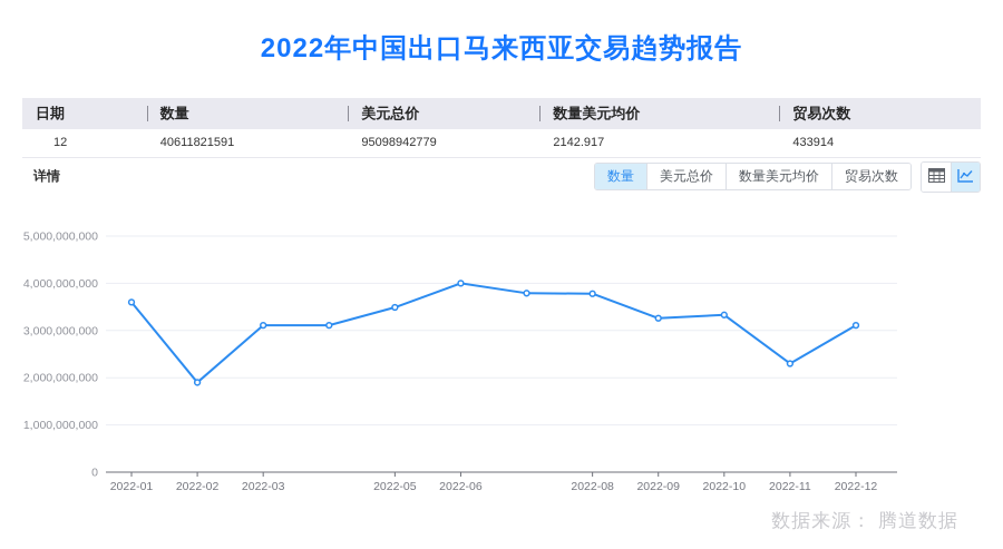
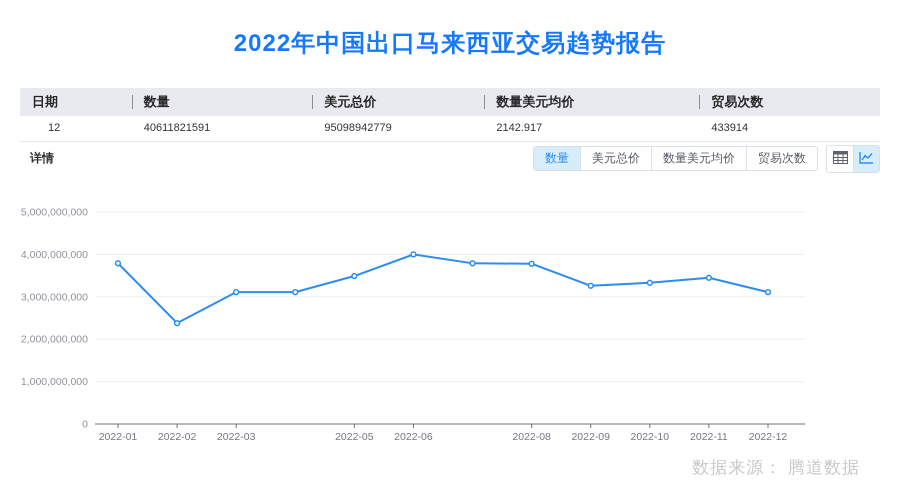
2022-01: 3600000000 -> 3800000000
2022-02: 1900000000 -> 2400000000
2022-11: 2300000000 -> 3400000000
